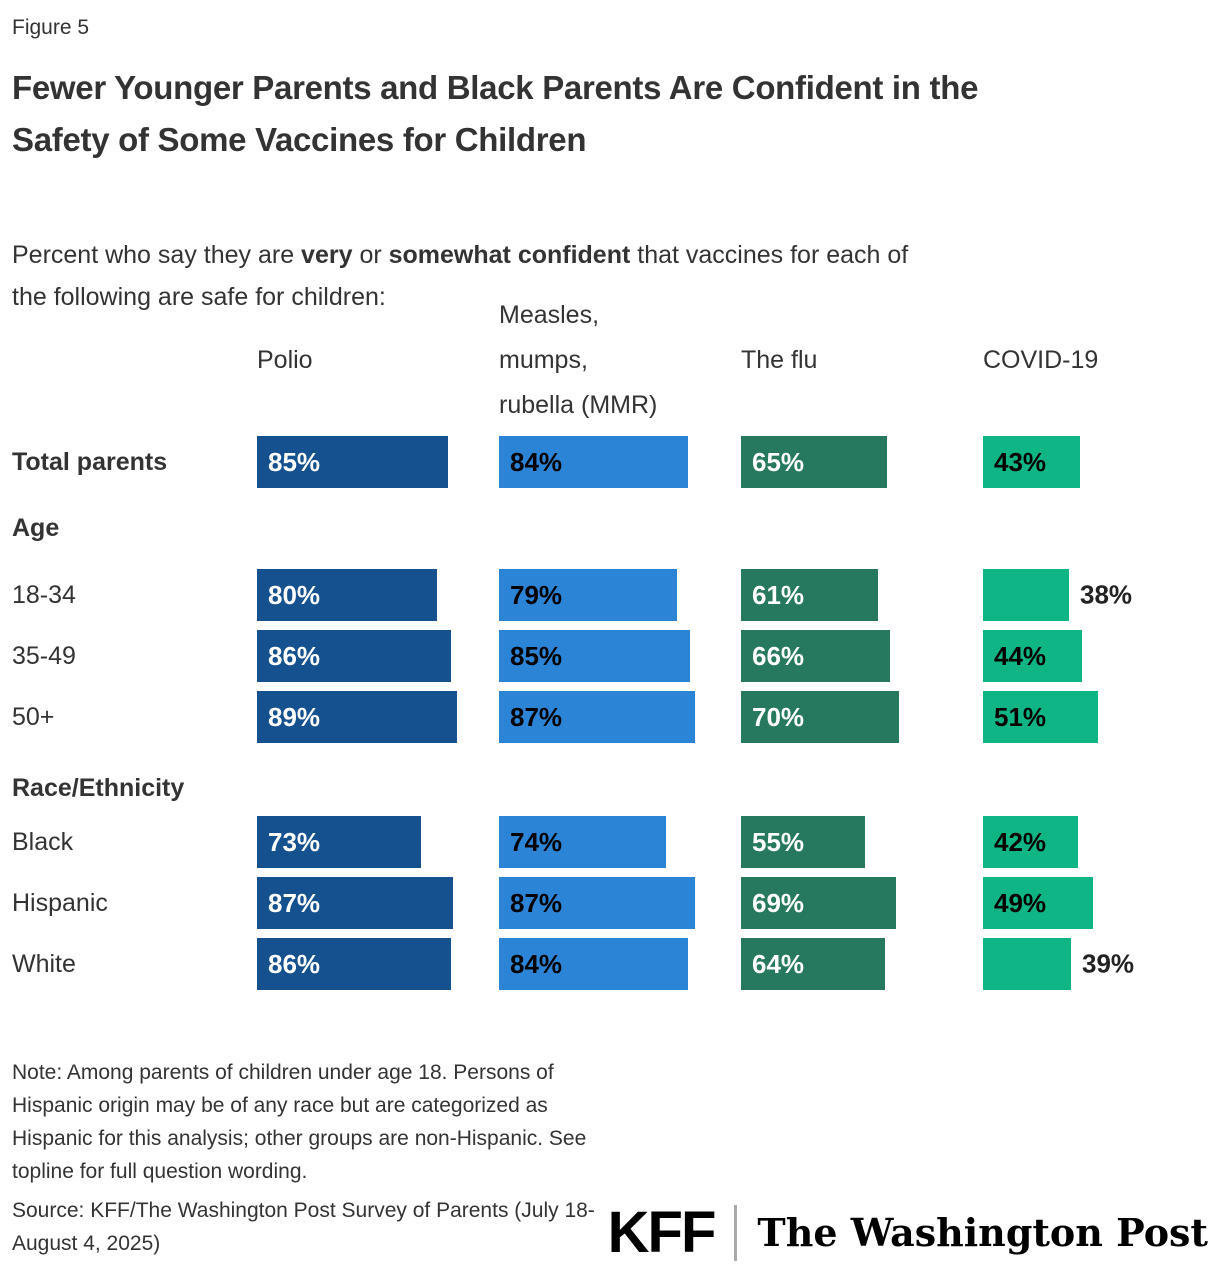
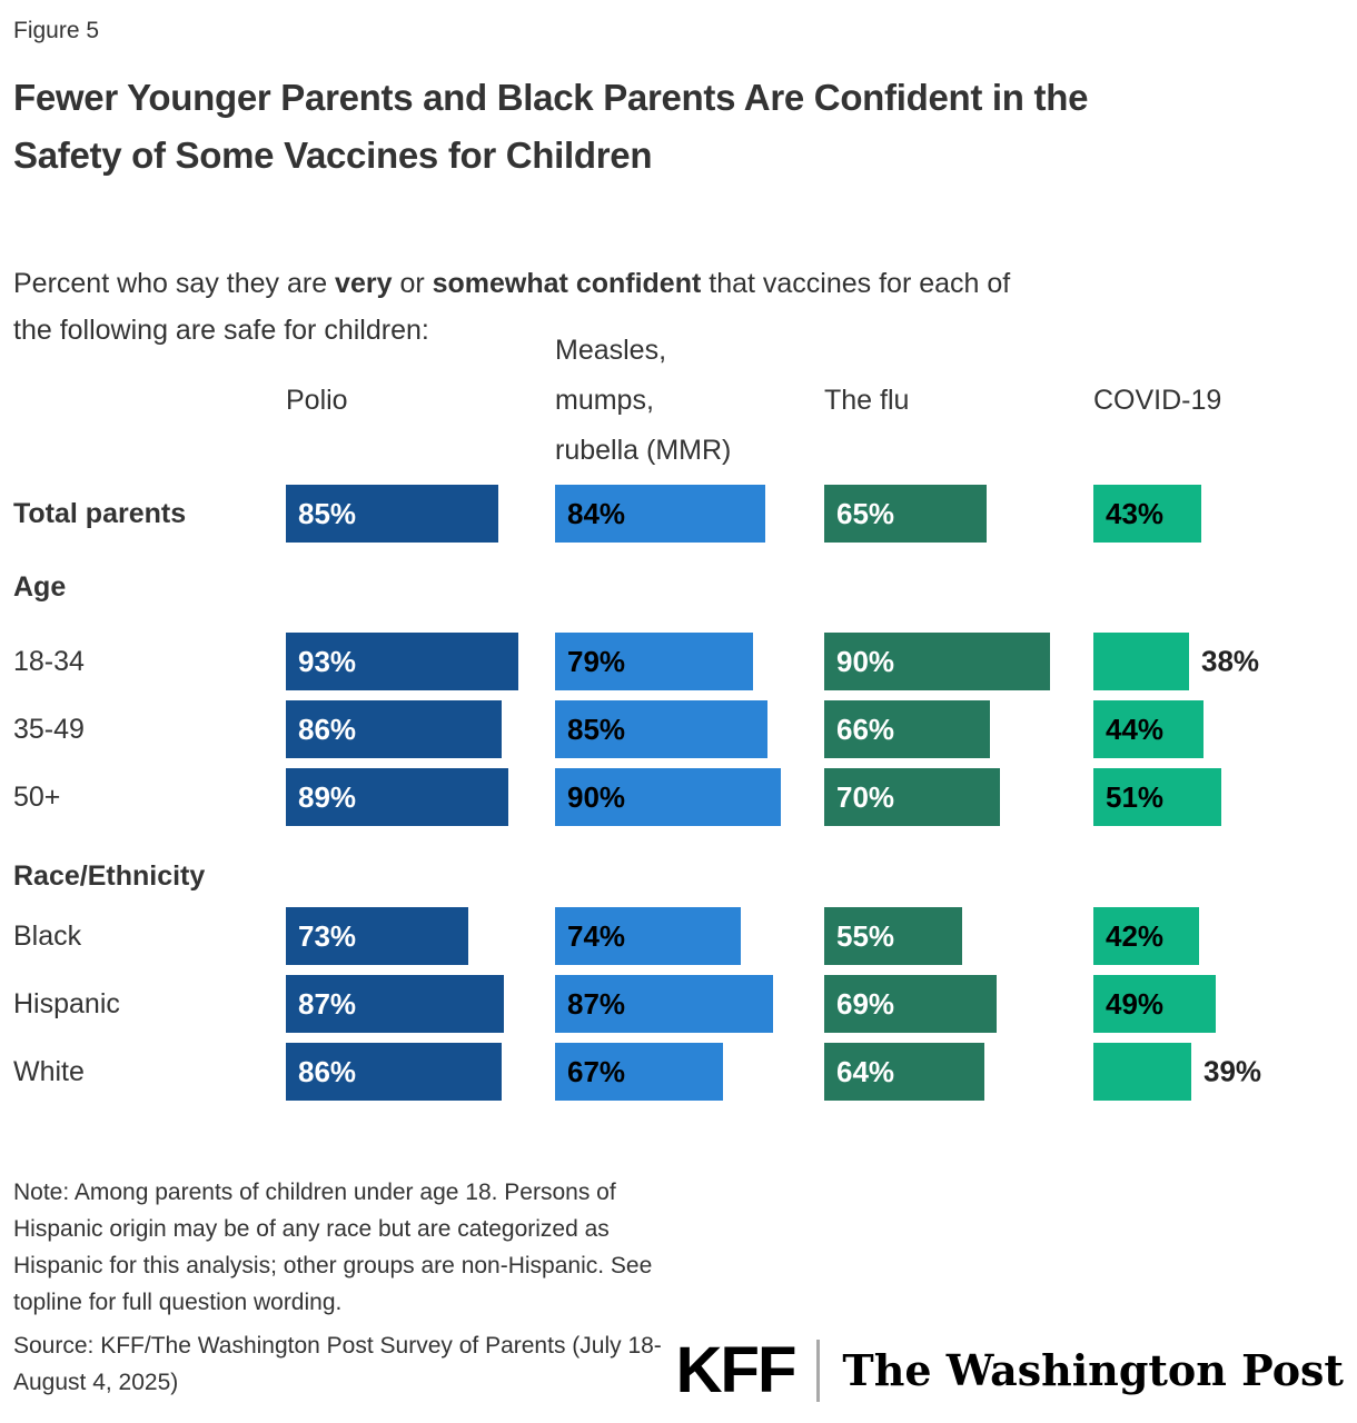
Polio/18-34: 80% -> 93%
The flu/18-34: 61% -> 90%
Measles, mumps, rubella (MMR)/50+: 87% -> 90%
Measles, mumps, rubella (MMR)/White: 84% -> 67%
